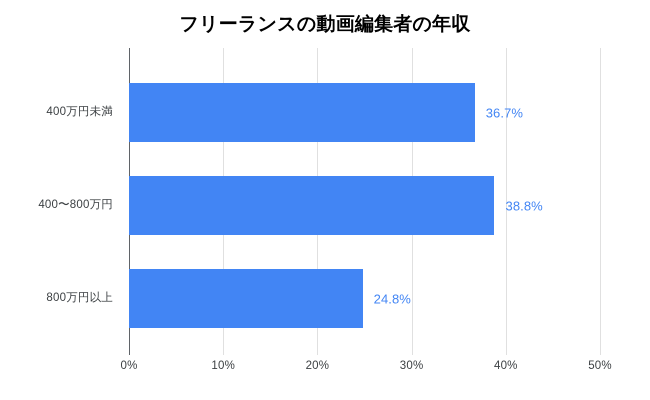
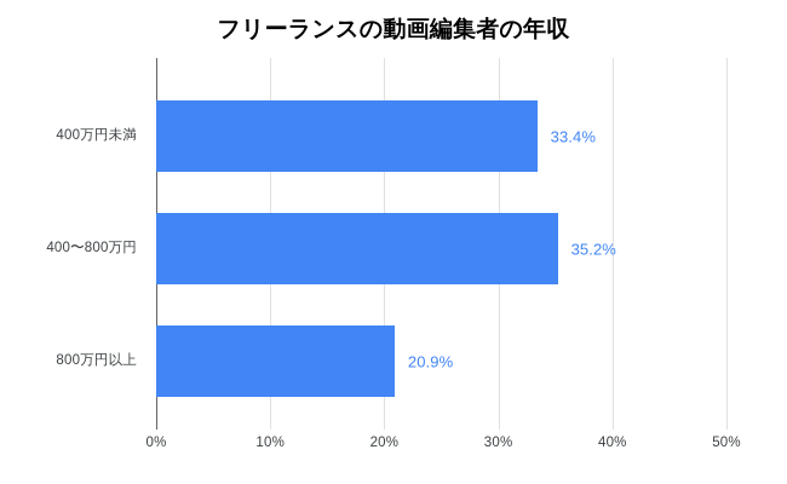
400万円未満: 36.7% -> 33.4%
400〜800万円: 38.8% -> 35.2%
800万円以上: 24.8% -> 20.9%
